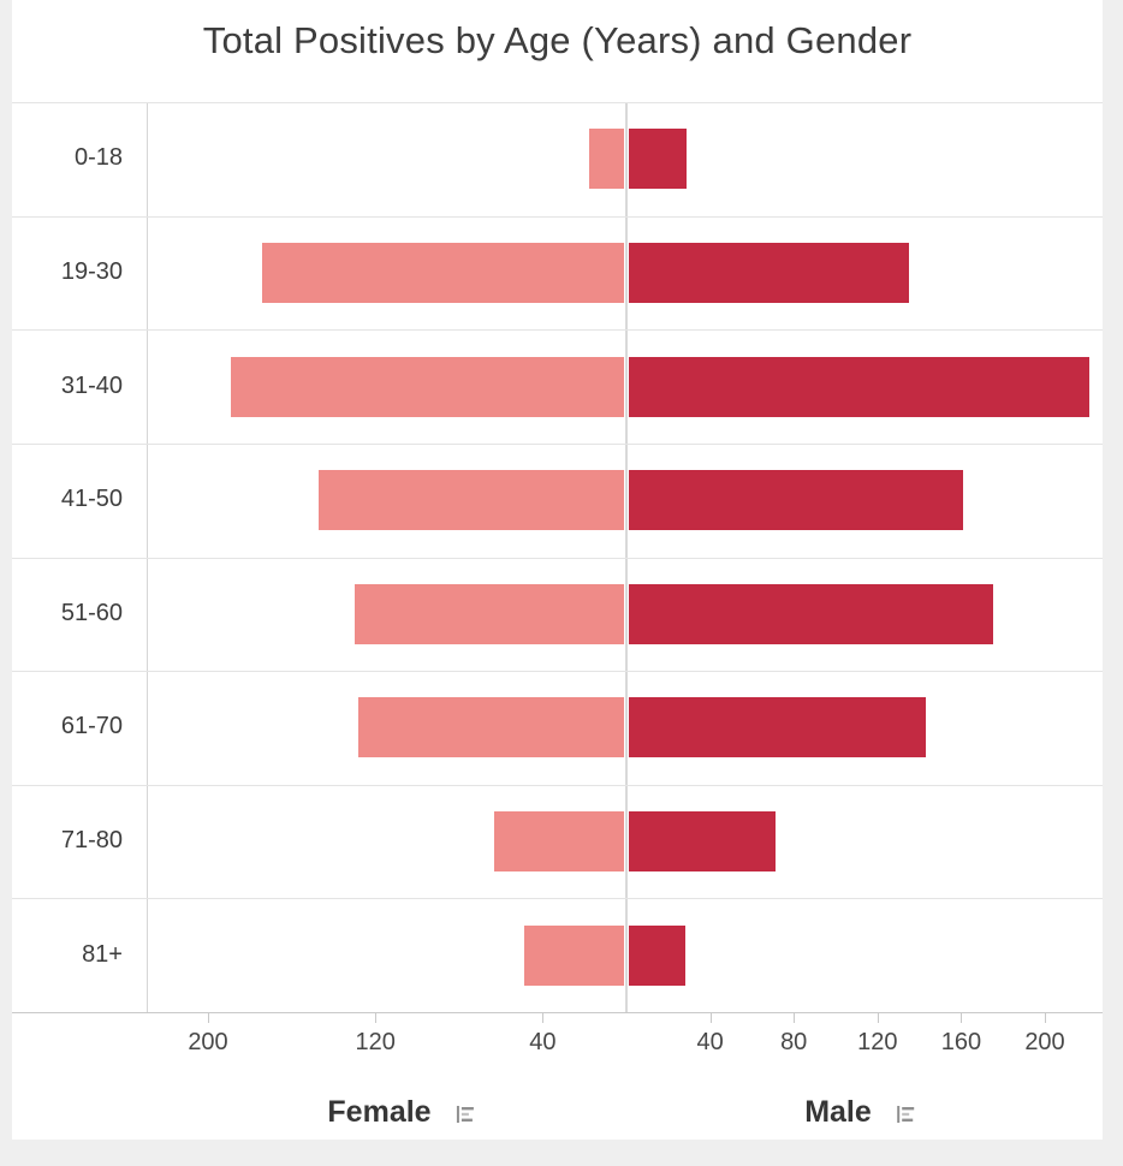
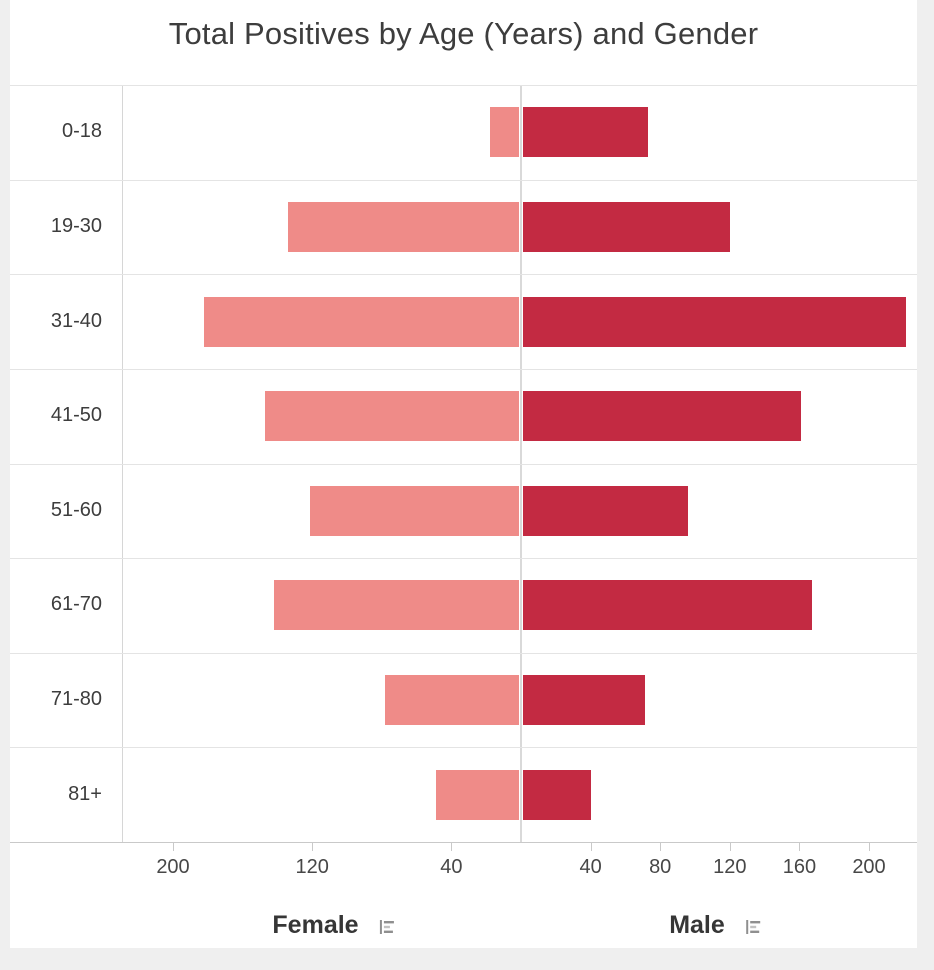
Male/0-18: 29 -> 73
Female/19-30: 174 -> 134
Male/19-30: 135 -> 120
Female/31-40: 189 -> 182
Female/51-60: 130 -> 121
Male/51-60: 175 -> 96
Female/61-70: 128 -> 142
Male/61-70: 143 -> 167
Female/71-80: 63 -> 78
Male/81+: 28 -> 40
